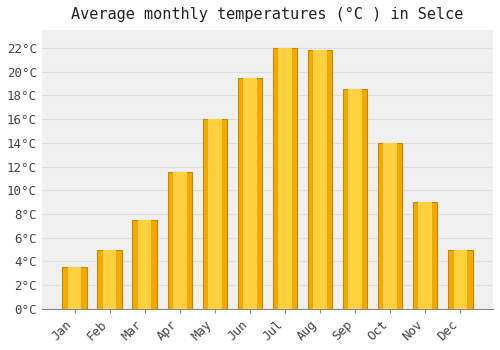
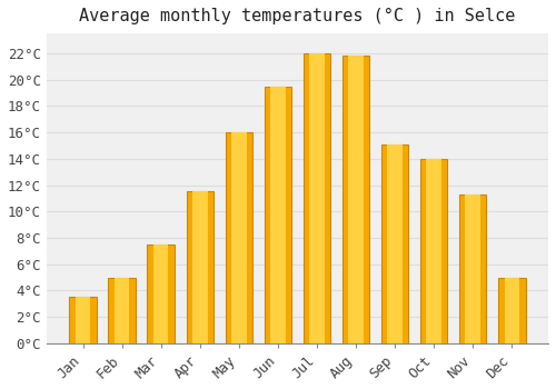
Sep: 18.5°C -> 15.1°C
Nov: 9.0°C -> 11.3°C
